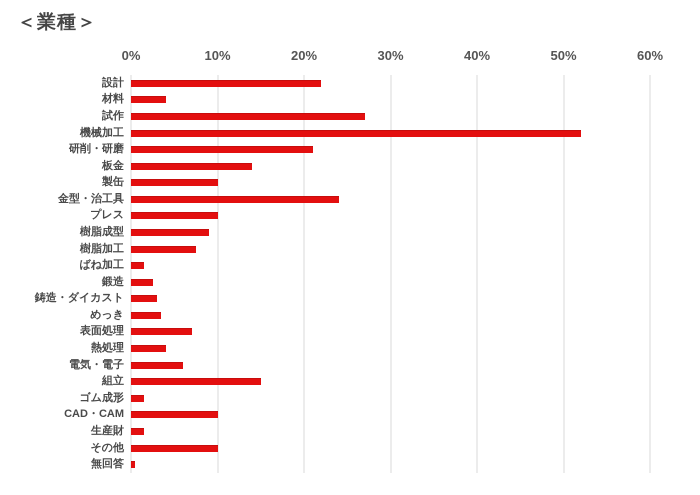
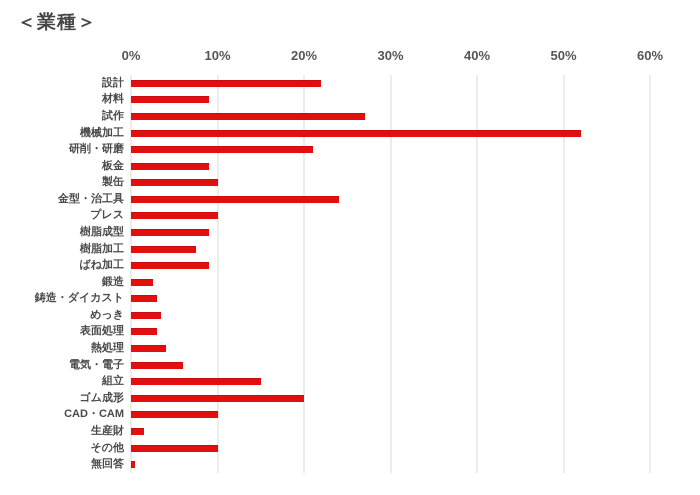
材料: 4% -> 9%
板金: 14% -> 9%
ばね加工: 2% -> 9%
表面処理: 7% -> 3%
ゴム成形: 2% -> 20%
